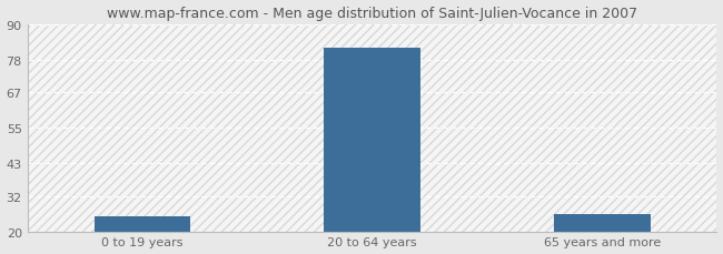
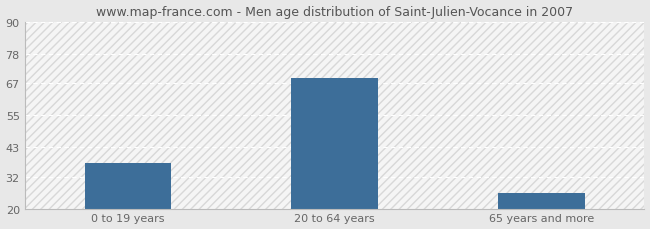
0 to 19 years: 25 -> 37
20 to 64 years: 82 -> 69
